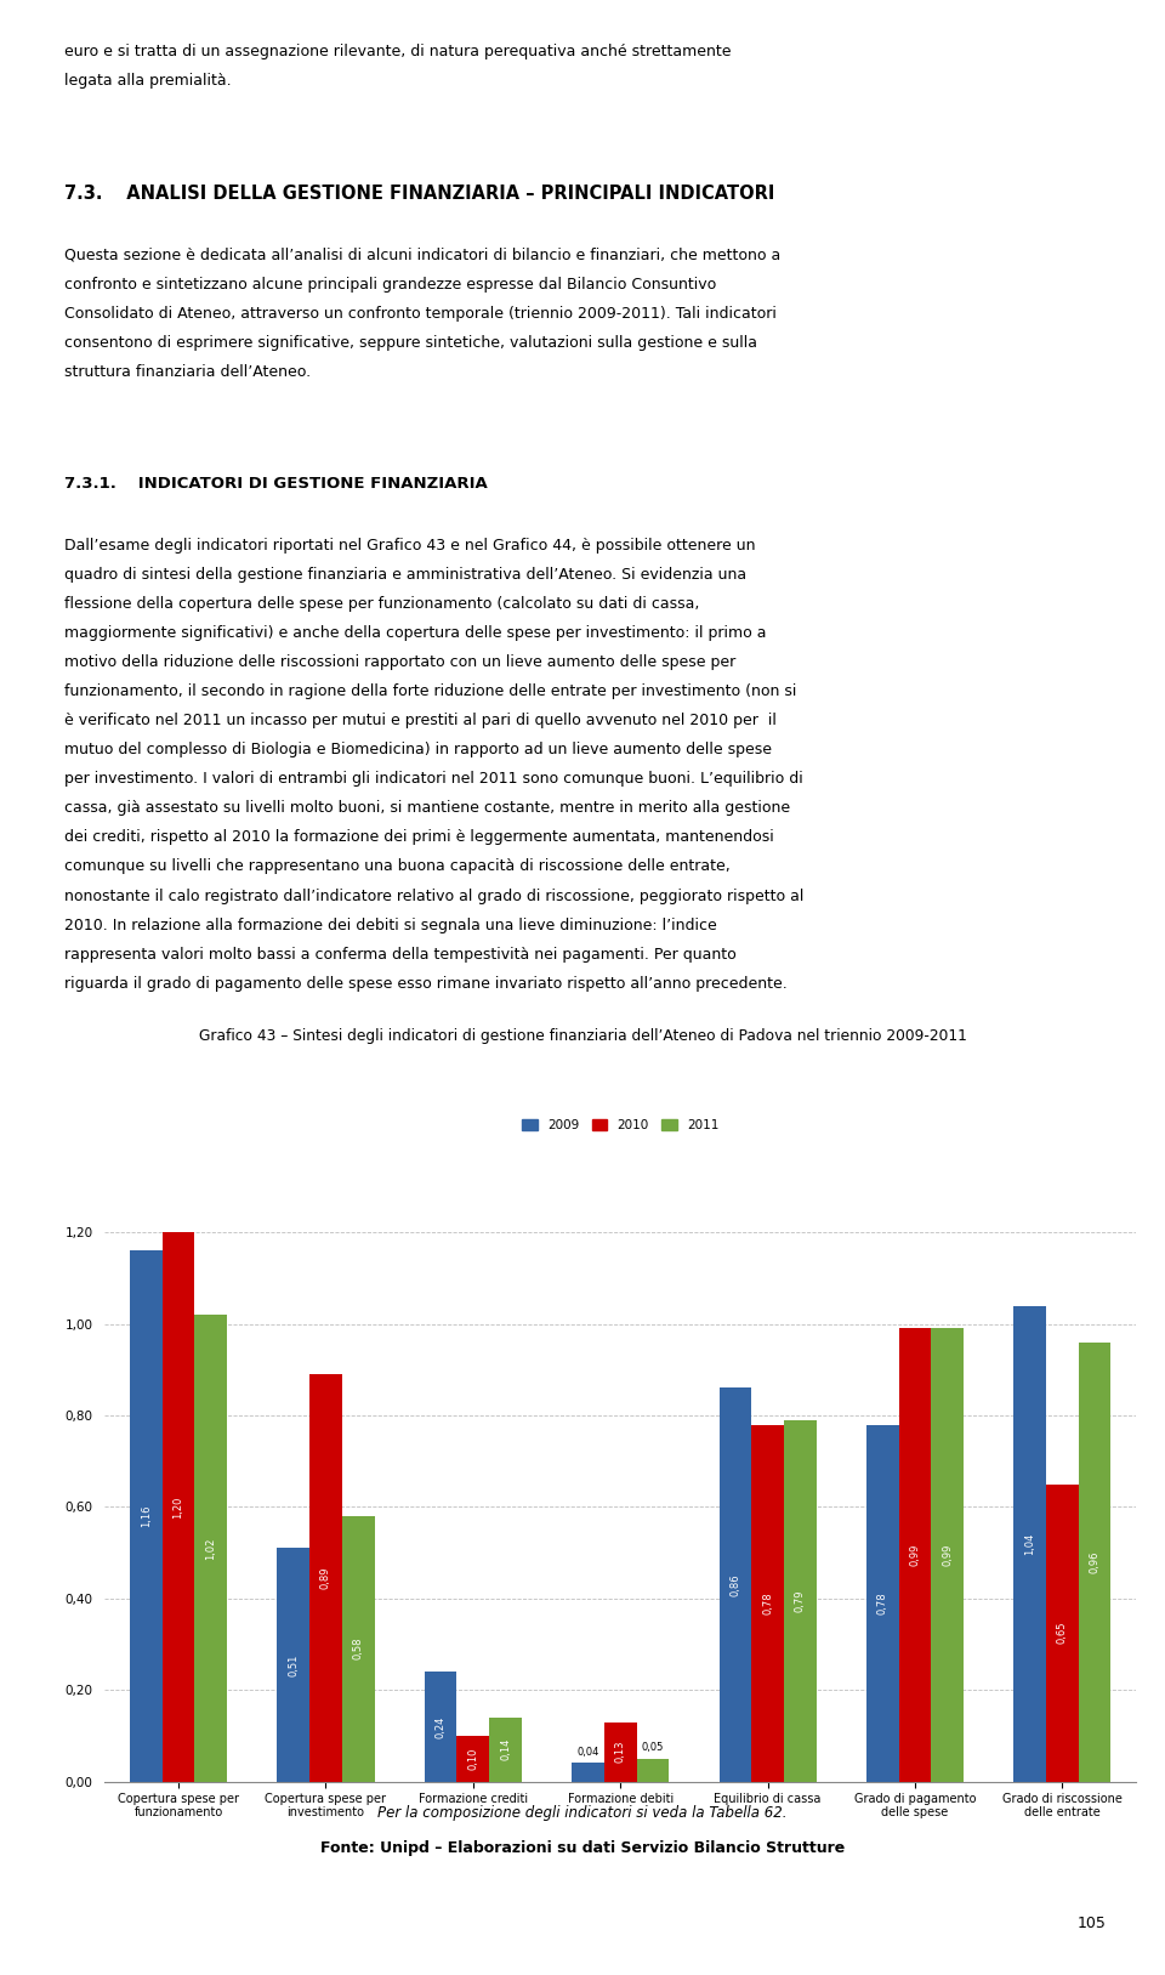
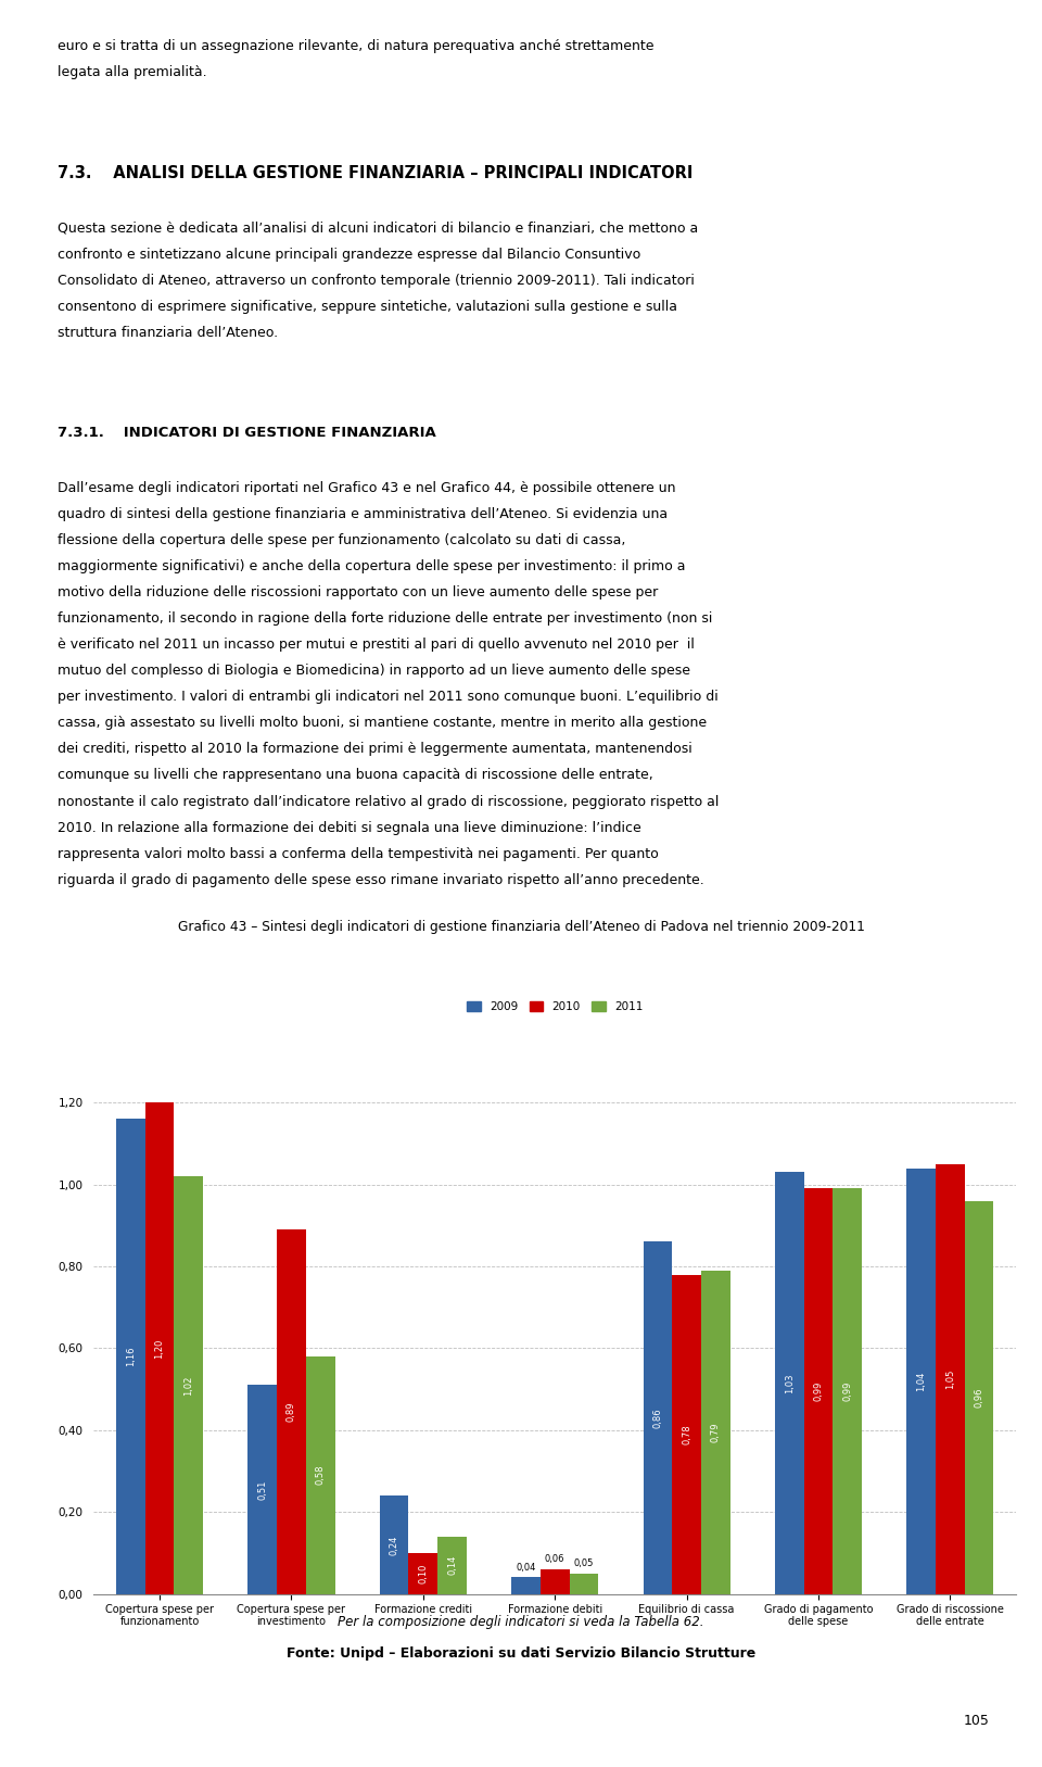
2010/Formazione debiti: 0,13 -> 0,06
2009/Grado di pagamento delle spese: 0,78 -> 1,03
2010/Grado di riscossione delle entrate: 0,65 -> 1,05
